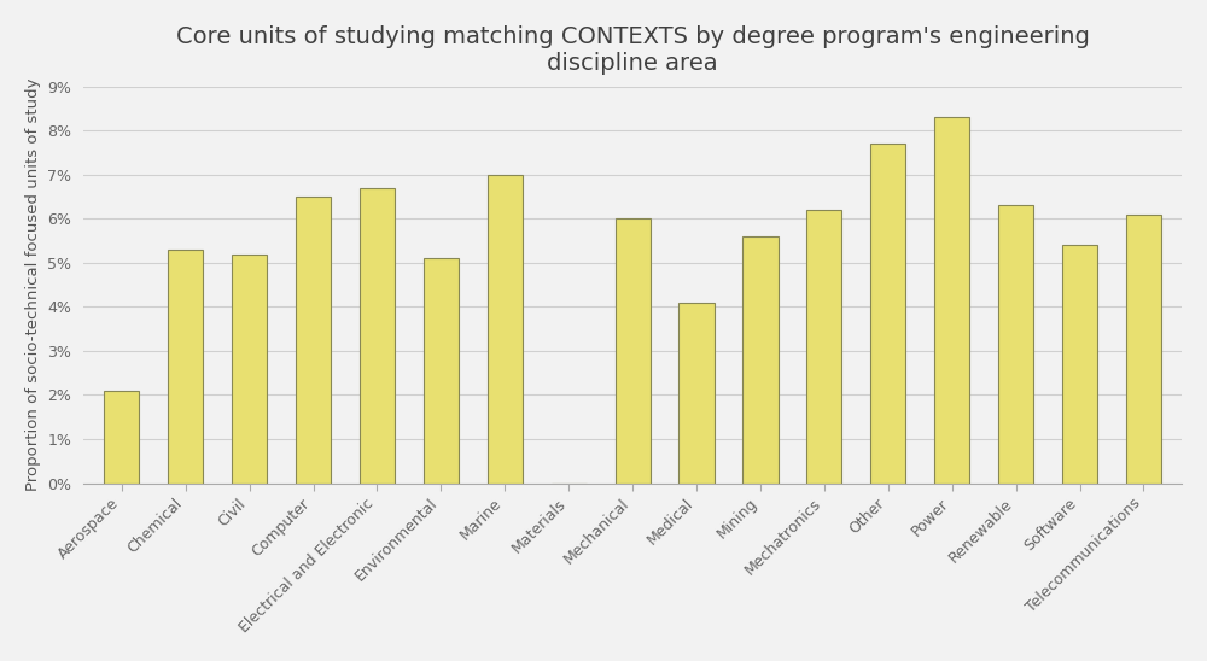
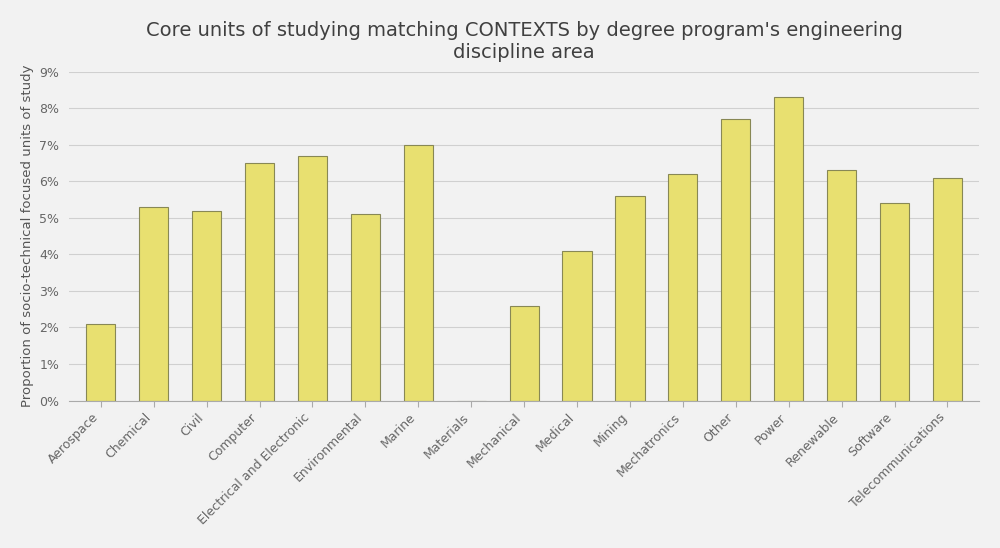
Mechanical: 6.0% -> 2.6%
